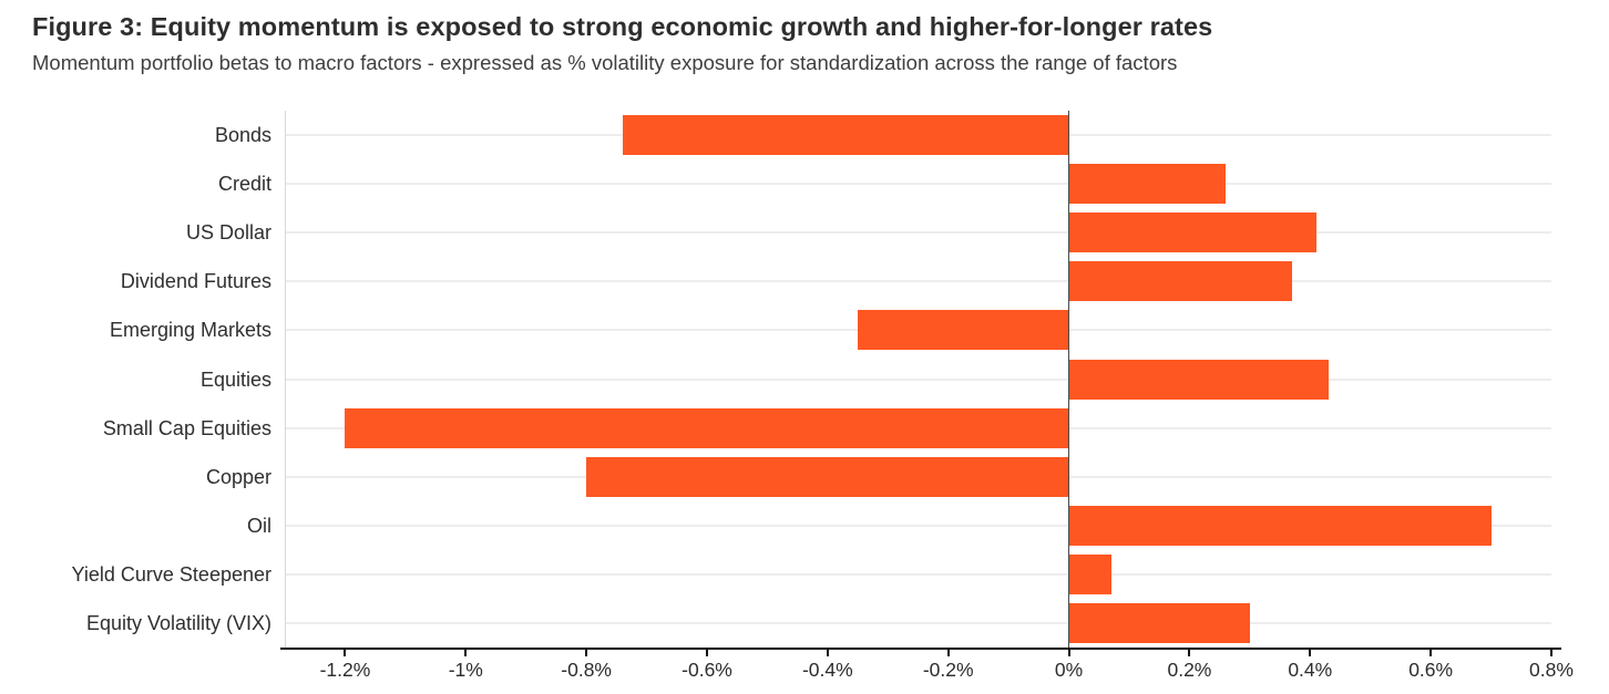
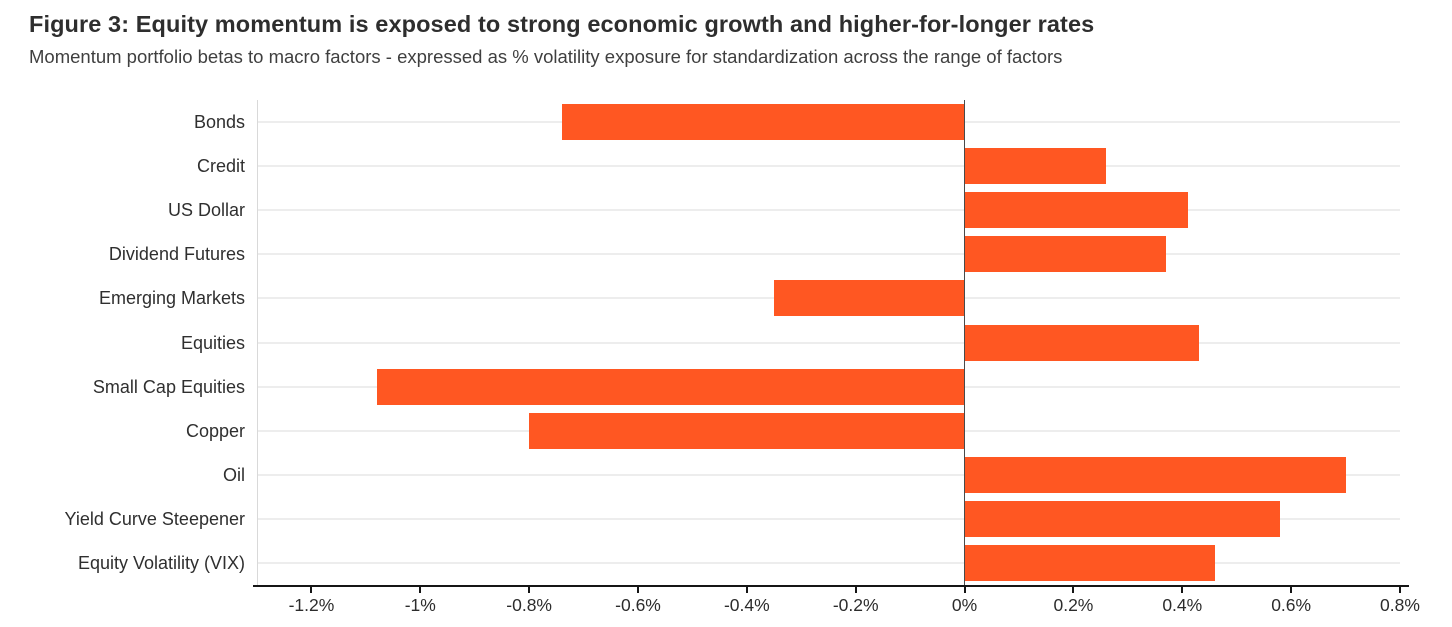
Small Cap Equities: -1.20% -> -1.08%
Yield Curve Steepener: 0.07% -> 0.58%
Equity Volatility (VIX): 0.30% -> 0.46%
